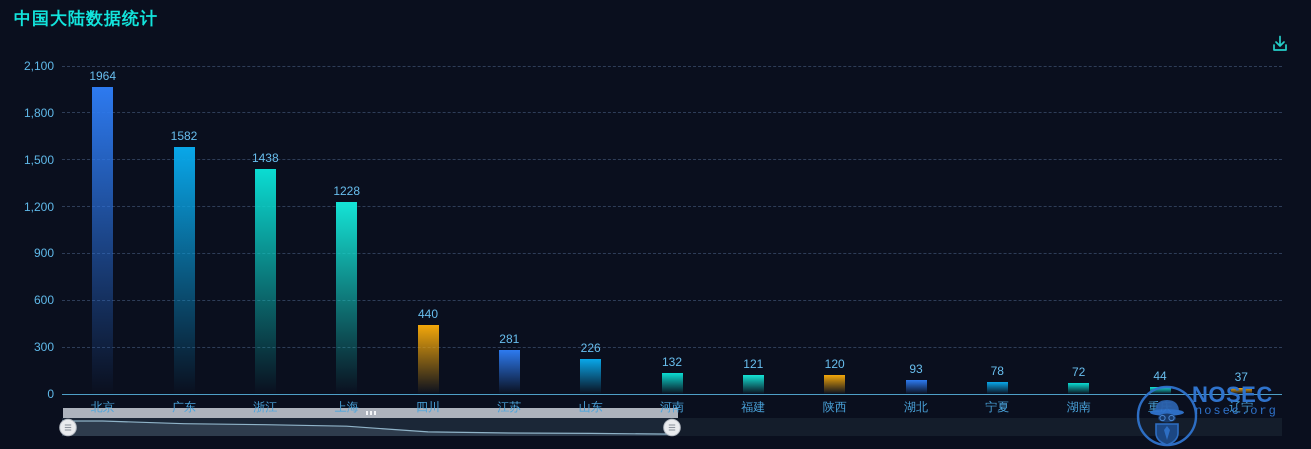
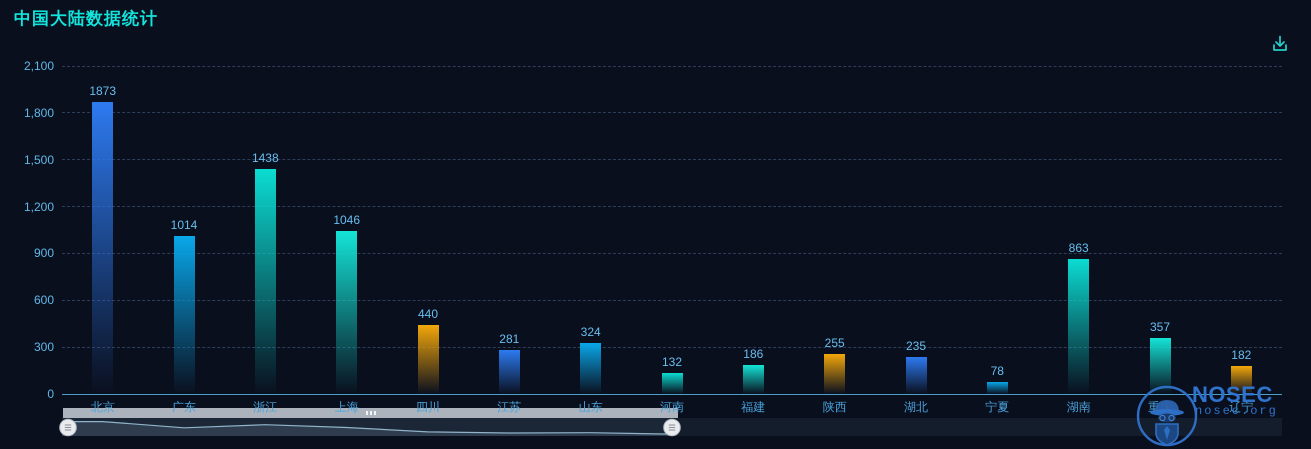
北京: 1964 -> 1873
广东: 1582 -> 1014
上海: 1228 -> 1046
山东: 226 -> 324
福建: 121 -> 186
陕西: 120 -> 255
湖北: 93 -> 235
湖南: 72 -> 863
重庆: 44 -> 357
辽宁: 37 -> 182
